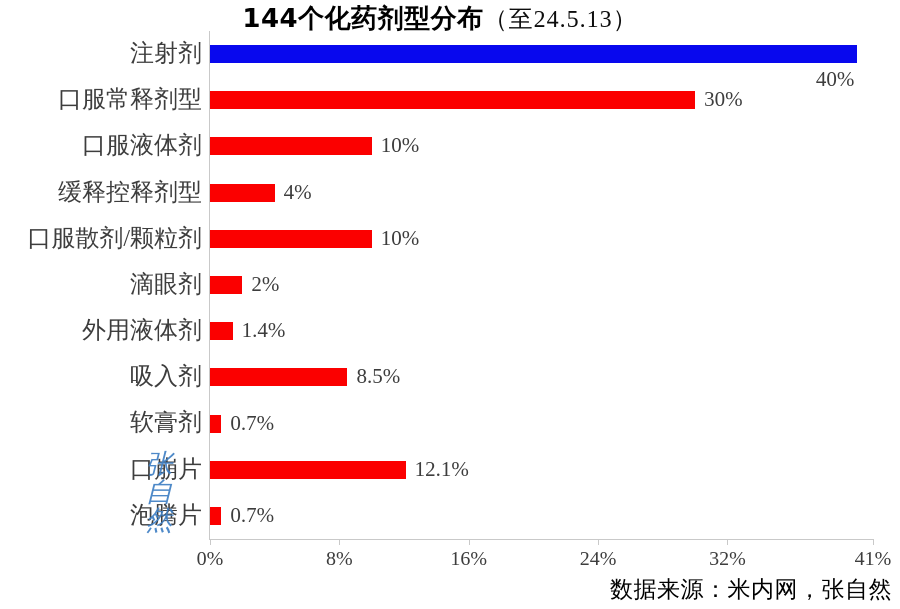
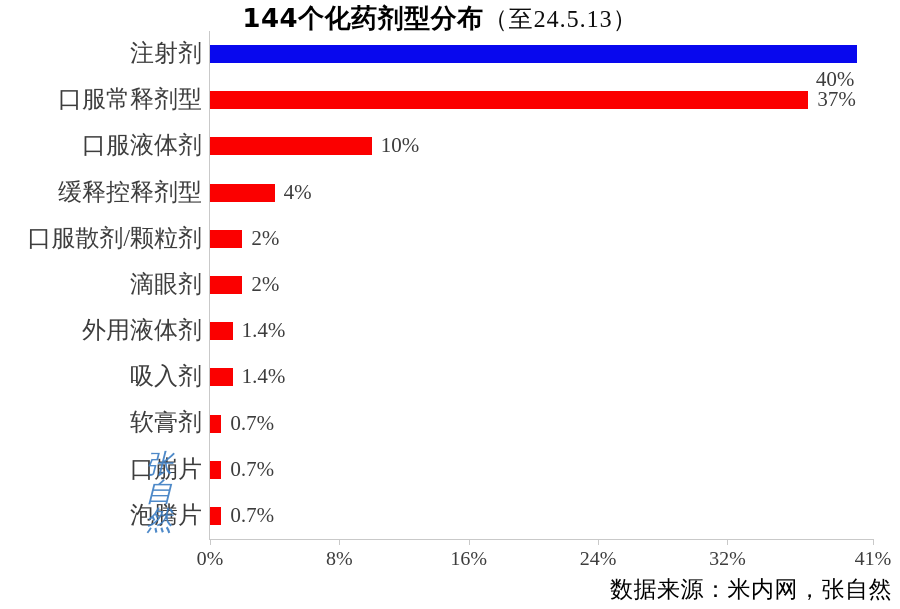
口服常释剂型: 30% -> 37%
口服散剂/颗粒剂: 10% -> 2%
吸入剂: 8.5% -> 1.4%
口崩片: 12.1% -> 0.7%
